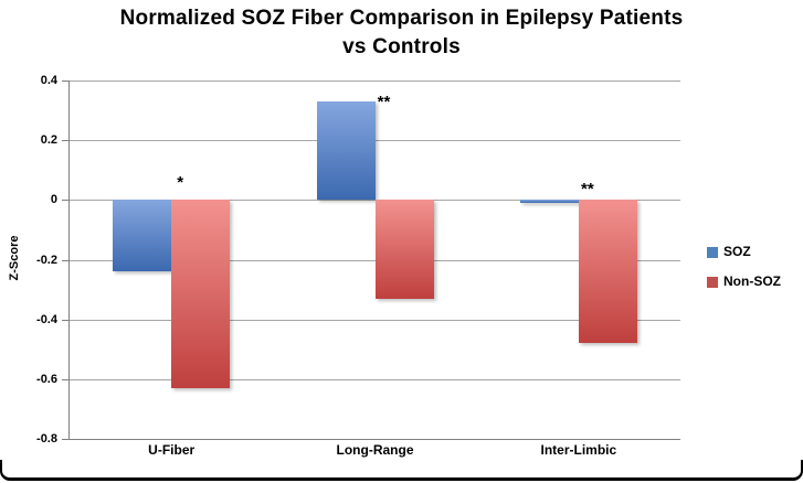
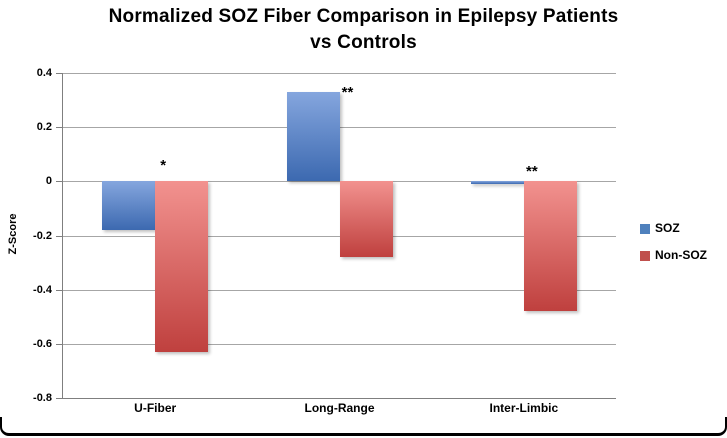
SOZ/U-Fiber: -0.24 -> -0.18
Non-SOZ/Long-Range: -0.33 -> -0.28
